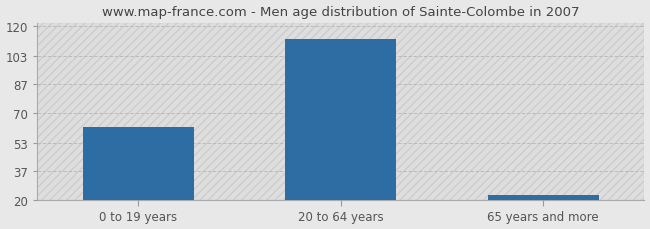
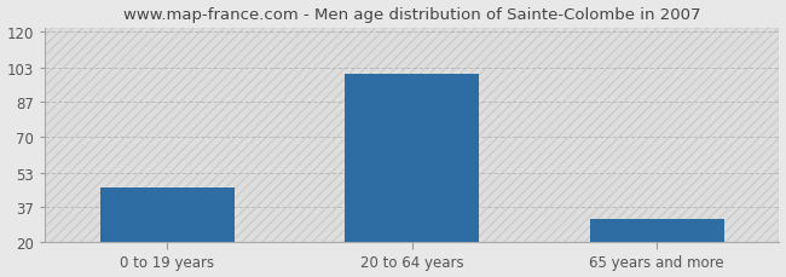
0 to 19 years: 62 -> 46
20 to 64 years: 113 -> 100
65 years and more: 23 -> 31
